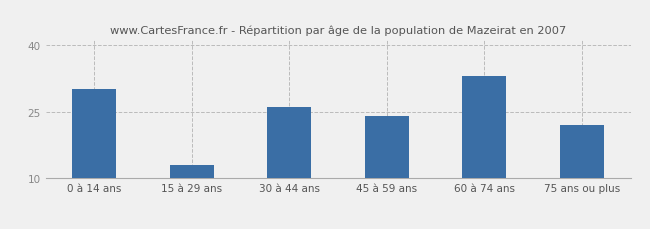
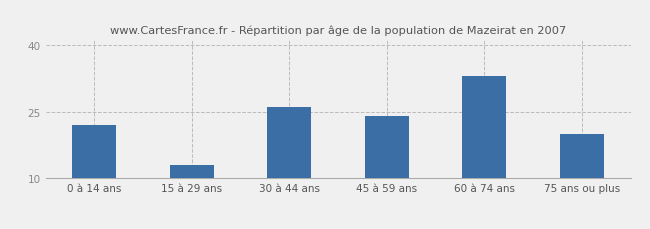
0 à 14 ans: 30 -> 22
75 ans ou plus: 22 -> 20
